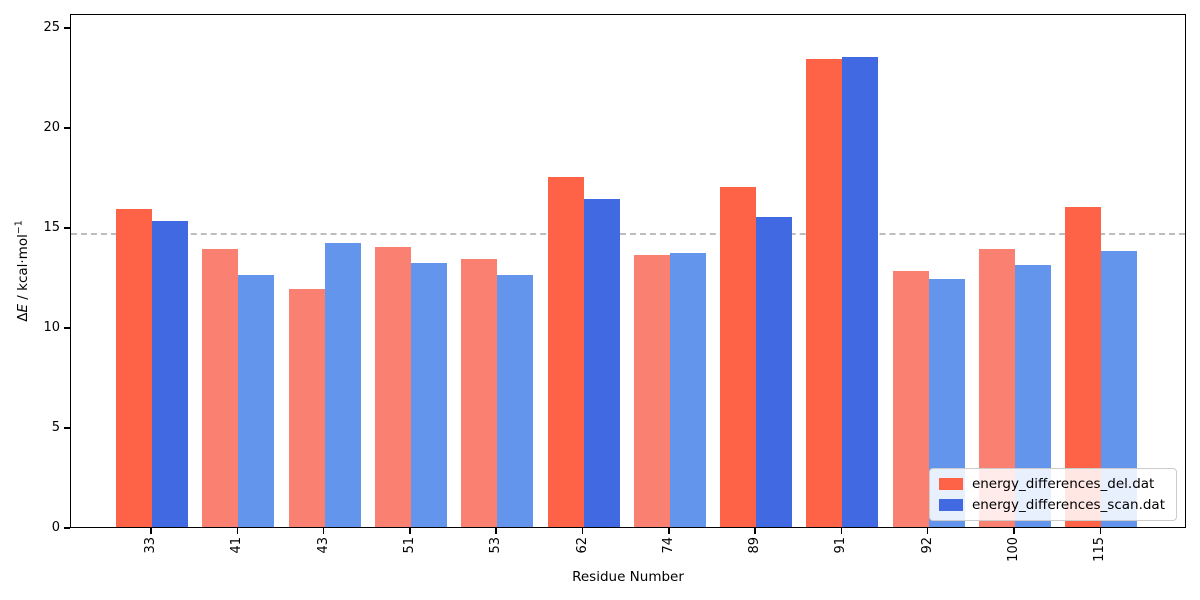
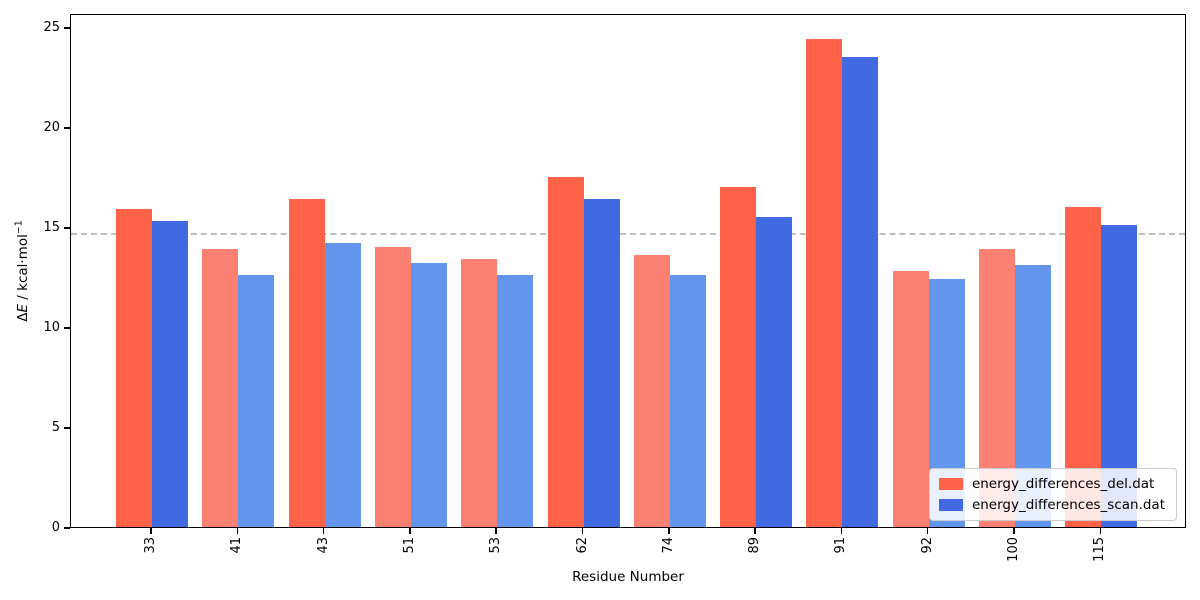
energy_differences_del.dat/43: 11.9 -> 16.4
energy_differences_scan.dat/74: 13.7 -> 12.6
energy_differences_del.dat/91: 23.4 -> 24.4
energy_differences_scan.dat/115: 13.8 -> 15.1
